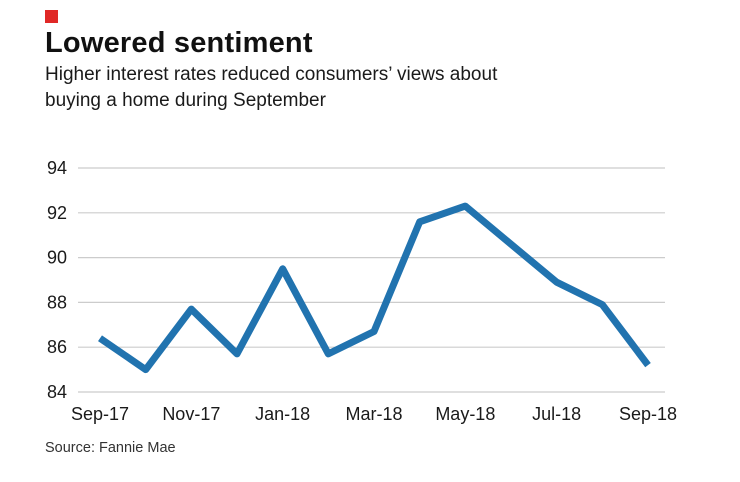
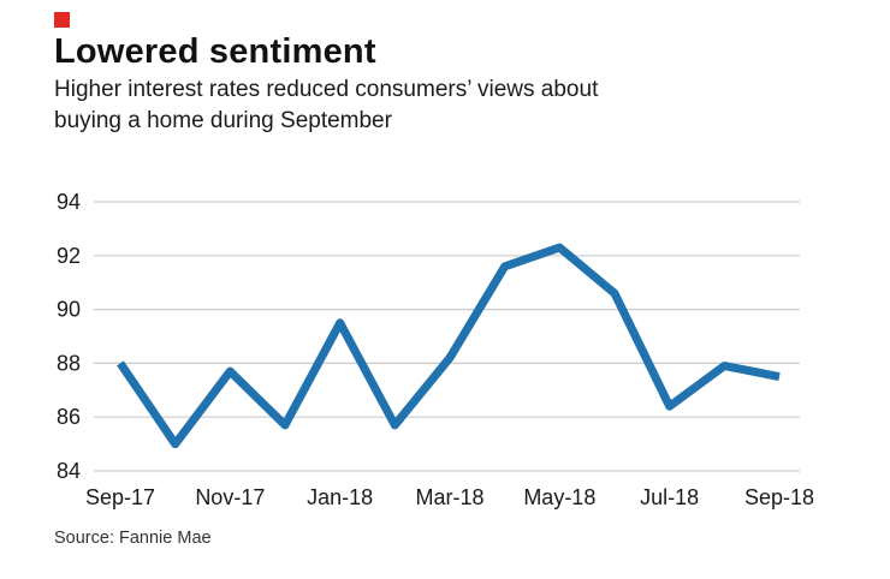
Sep-17: 86.4 -> 88.0
Mar-18: 86.7 -> 88.2
Jul-18: 88.9 -> 86.4
Sep-18: 85.2 -> 87.5
